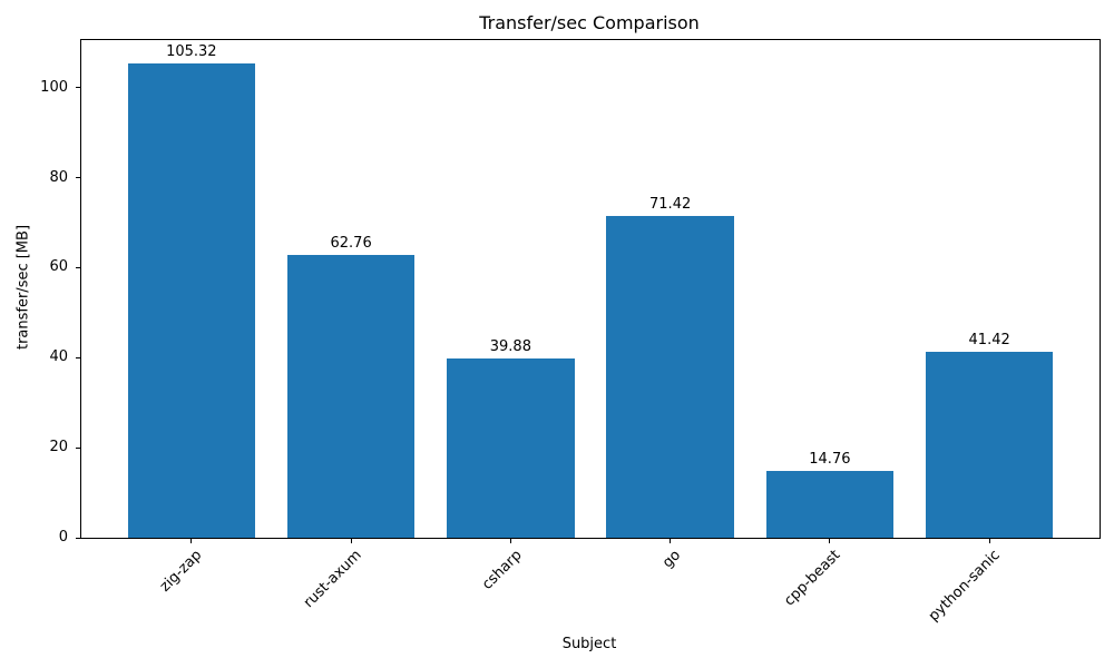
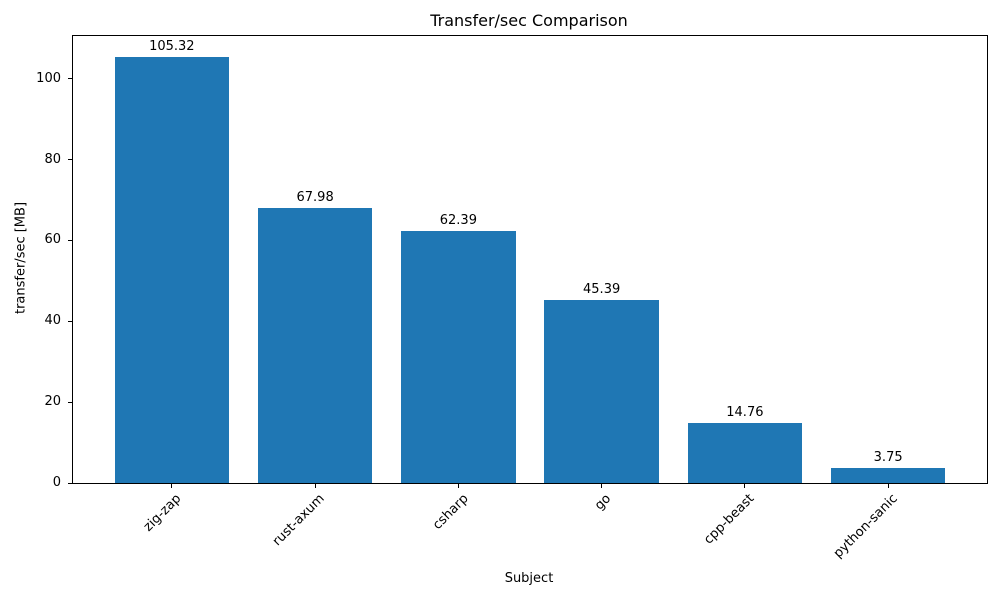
rust-axum: 62.76 -> 67.98
csharp: 39.88 -> 62.39
go: 71.42 -> 45.39
python-sanic: 41.42 -> 3.75
